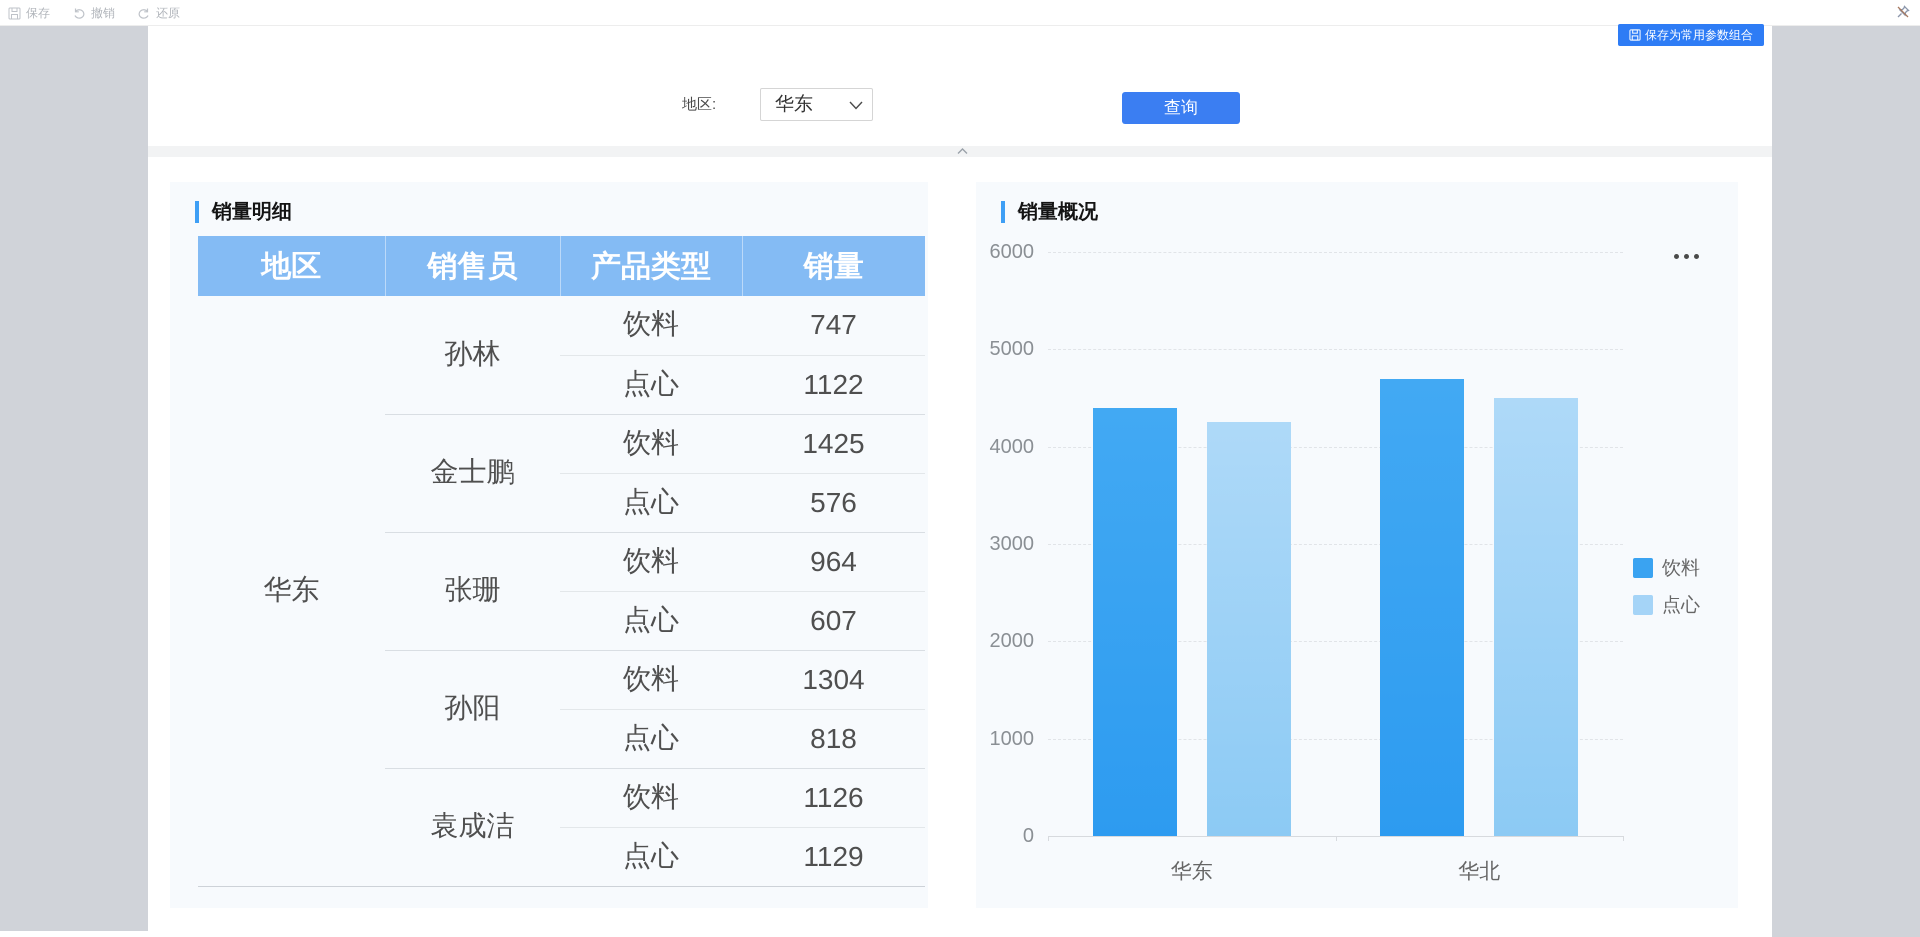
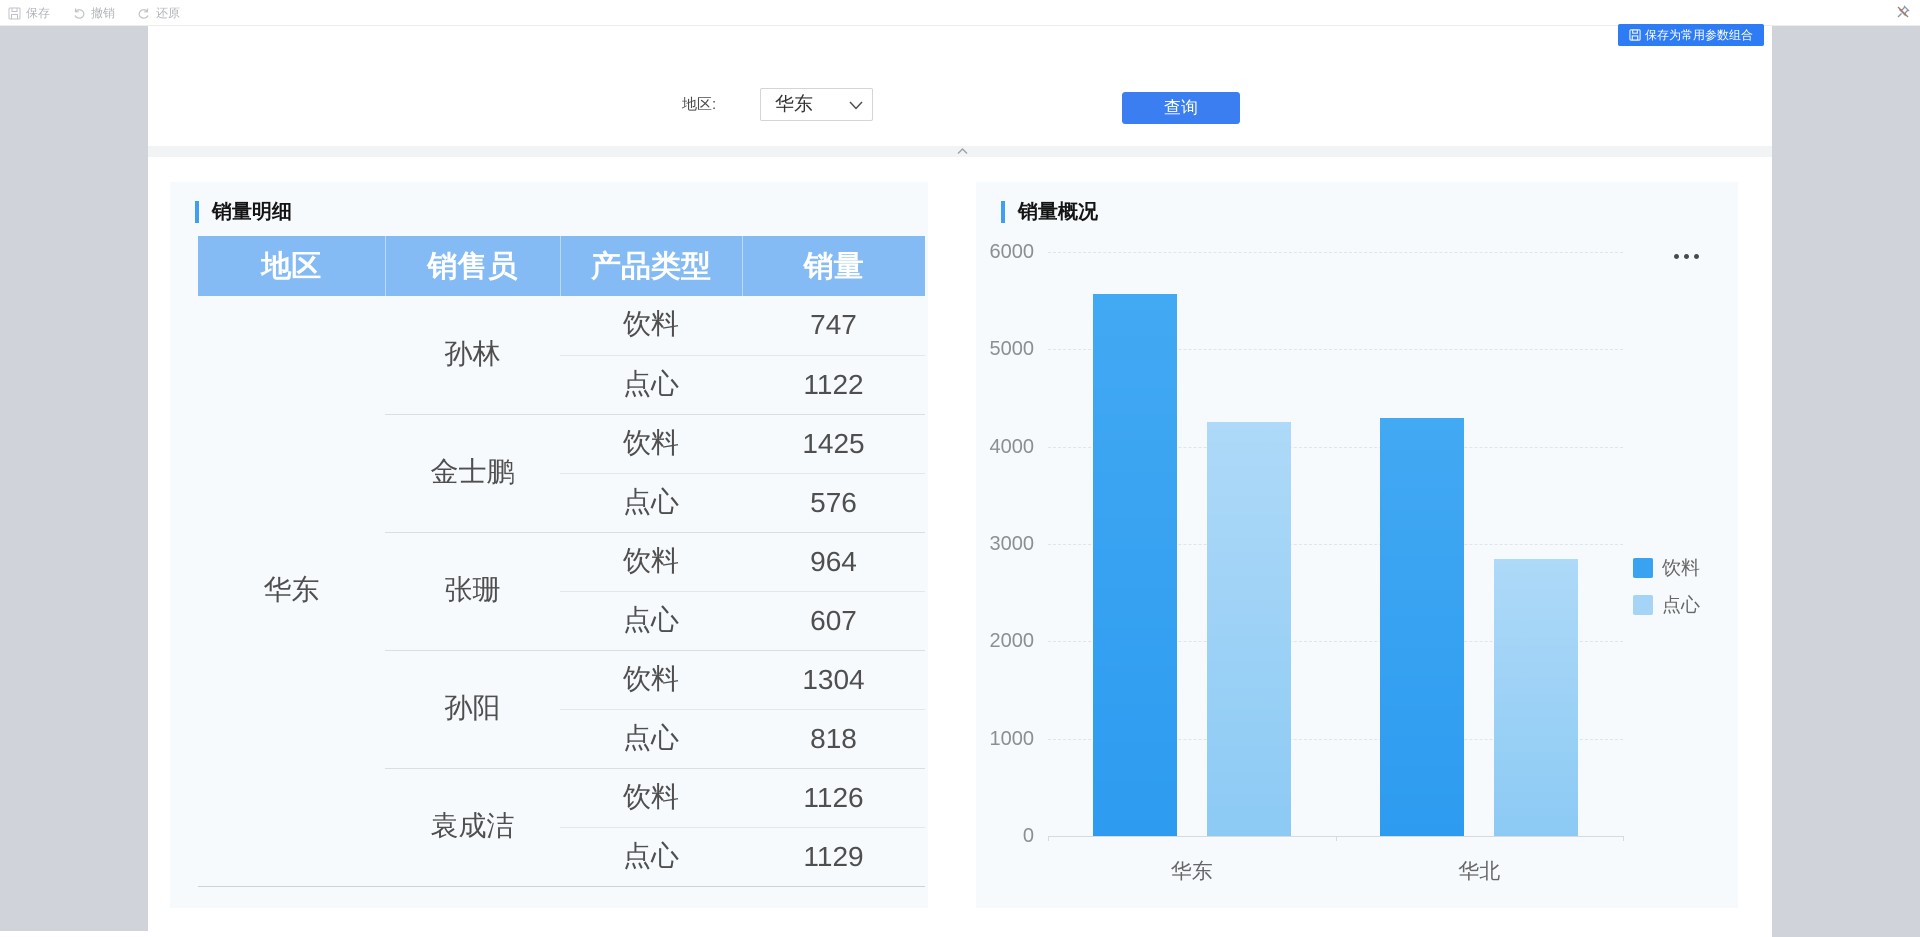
饮料/华东: 4400 -> 5600
饮料/华北: 4700 -> 4300
点心/华北: 4500 -> 2800
